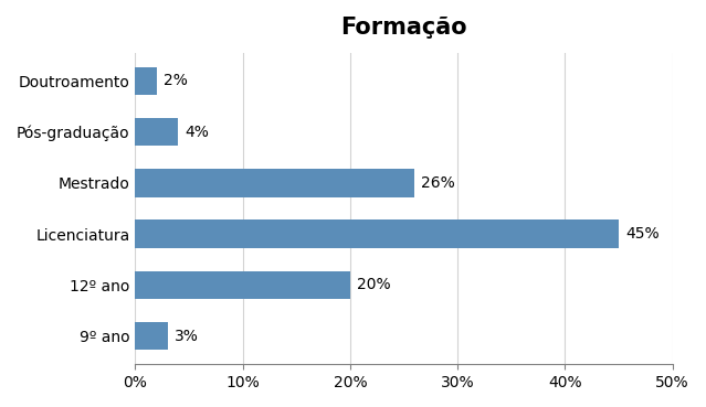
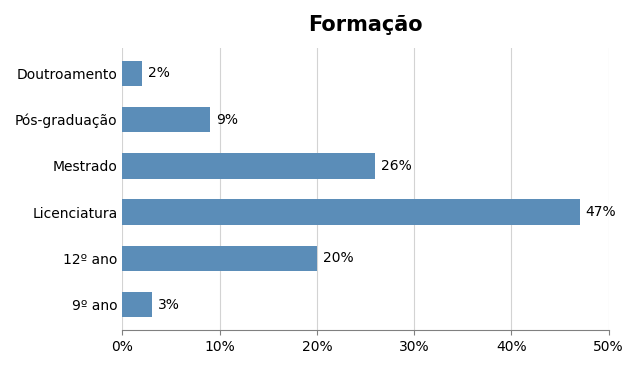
Pós-graduação: 4% -> 9%
Licenciatura: 45% -> 47%
